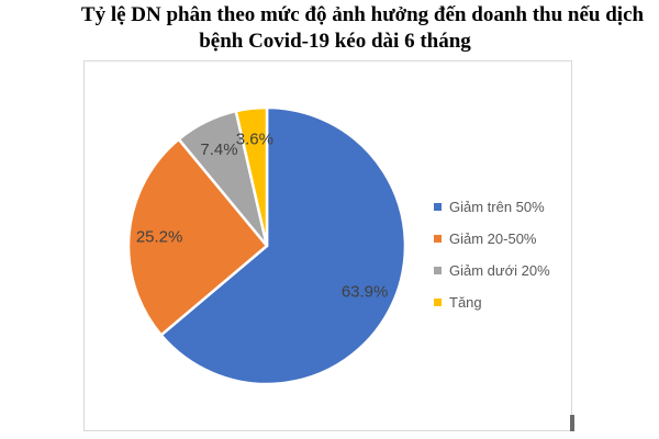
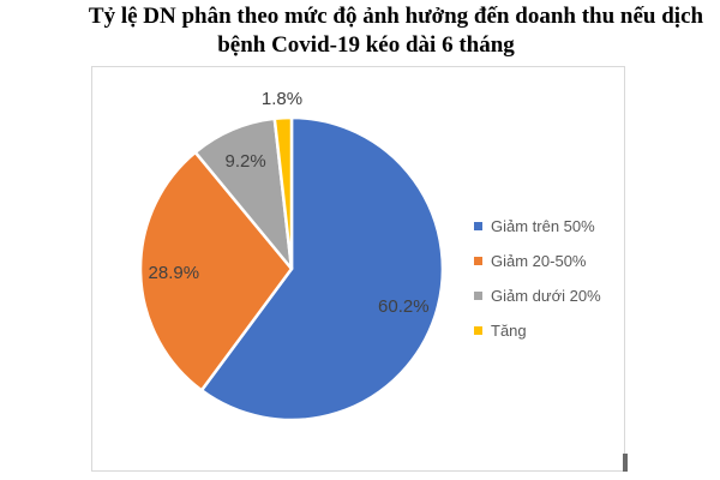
Giảm trên 50%: 63.9% -> 60.2%
Giảm 20-50%: 25.2% -> 28.9%
Giảm dưới 20%: 7.4% -> 9.2%
Tăng: 3.6% -> 1.8%
